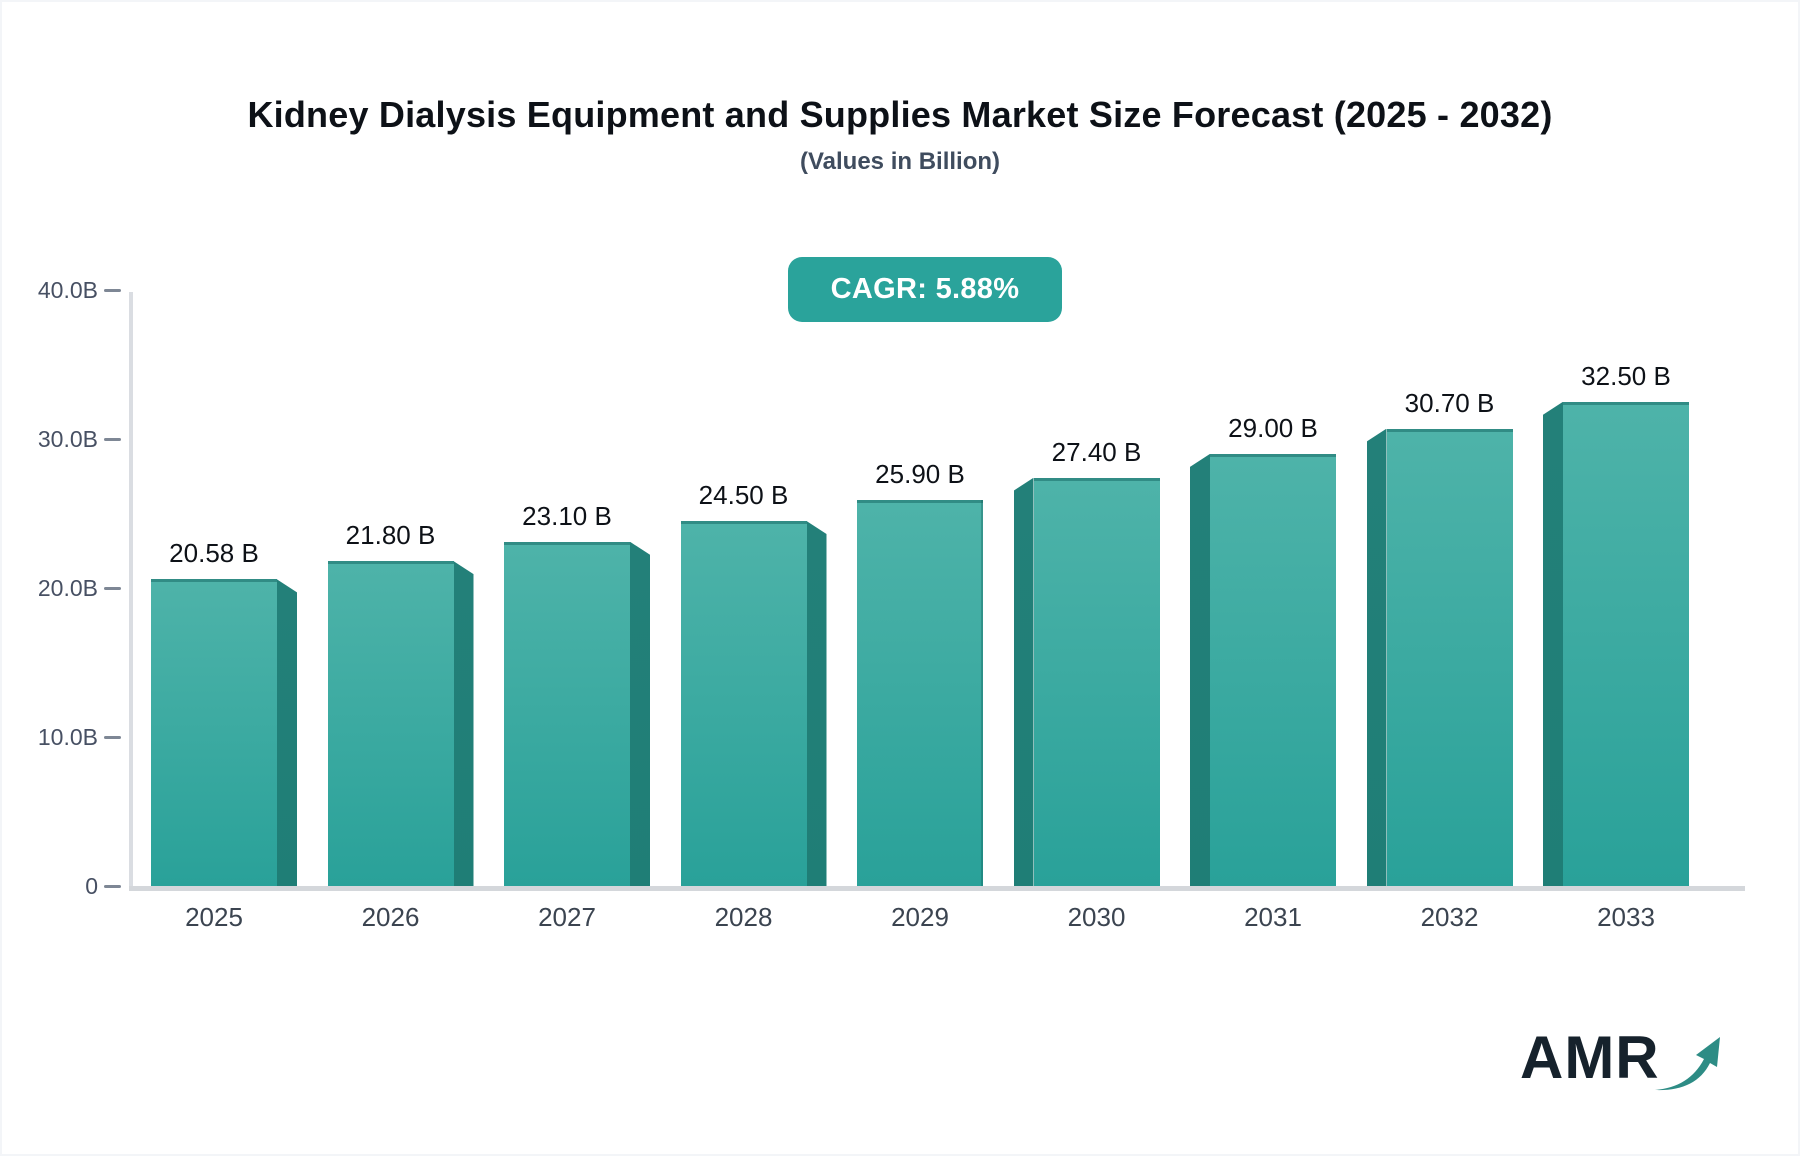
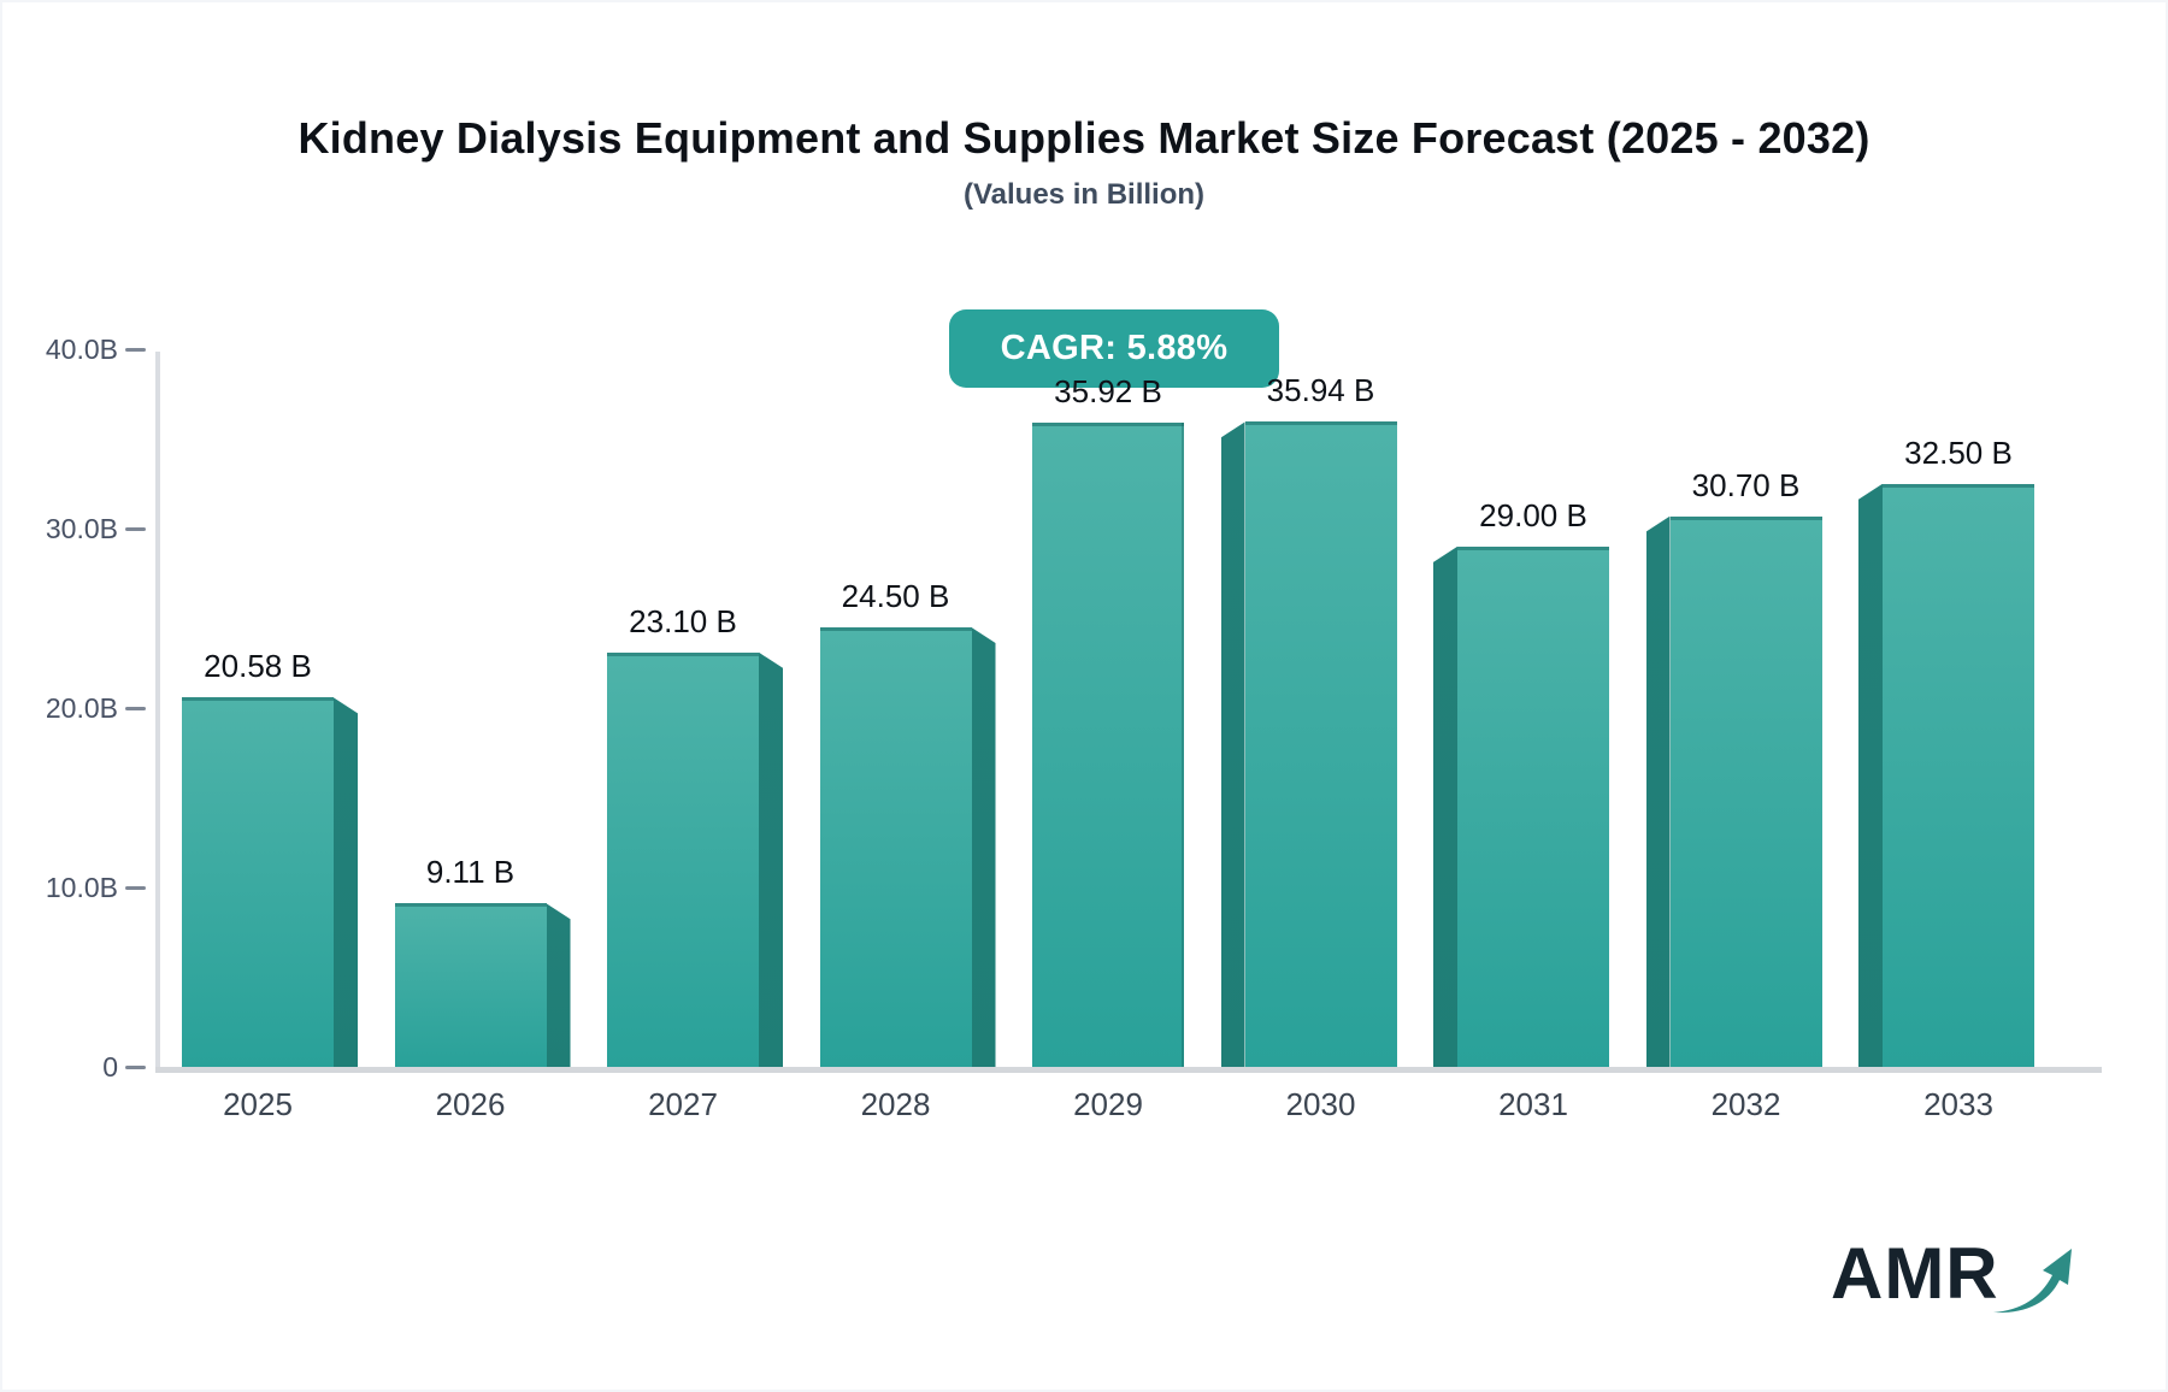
2026: 21.80 -> 9.11
2029: 25.90 -> 35.92
2030: 27.40 -> 35.94
